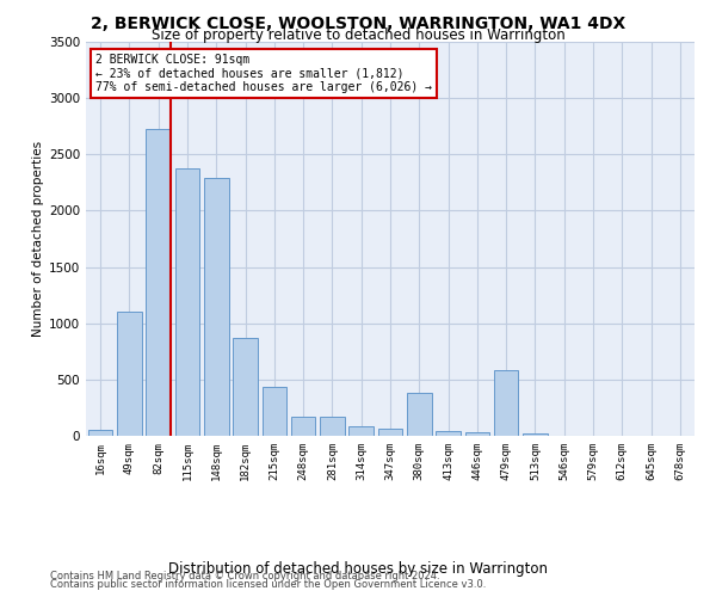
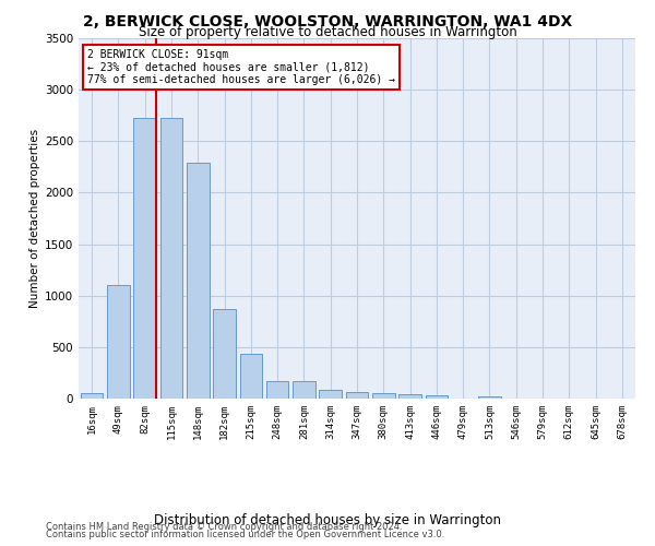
115sqm: 2380 -> 2730
380sqm: 380 -> 50
479sqm: 580 -> 0
